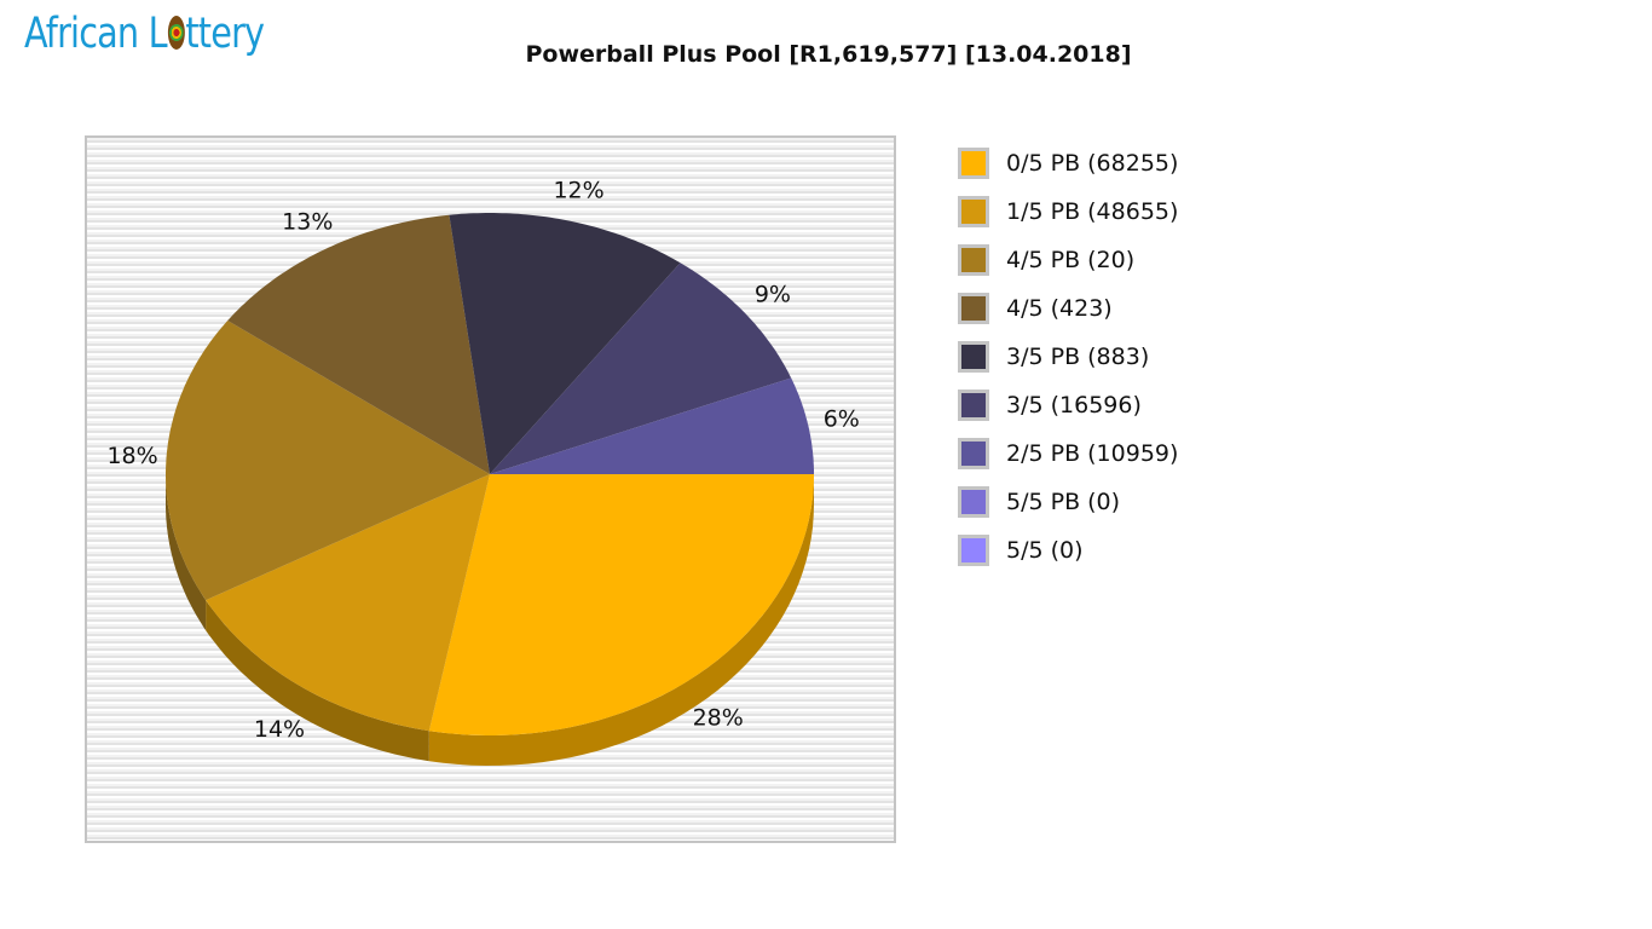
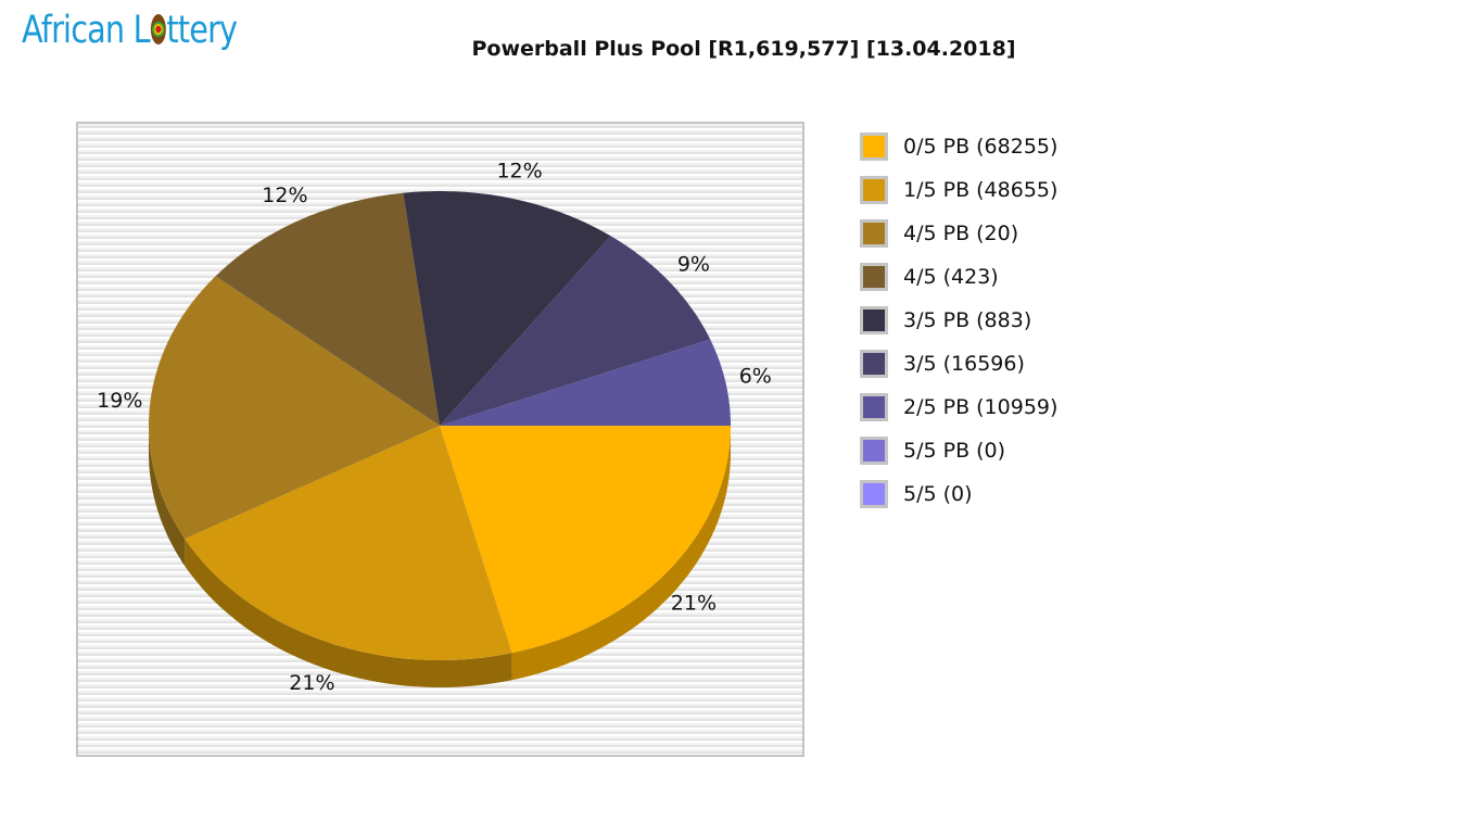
0/5 PB (68255): 28% -> 21%
1/5 PB (48655): 14% -> 21%
4/5 PB (20): 18% -> 19%
4/5 (423): 13% -> 12%
